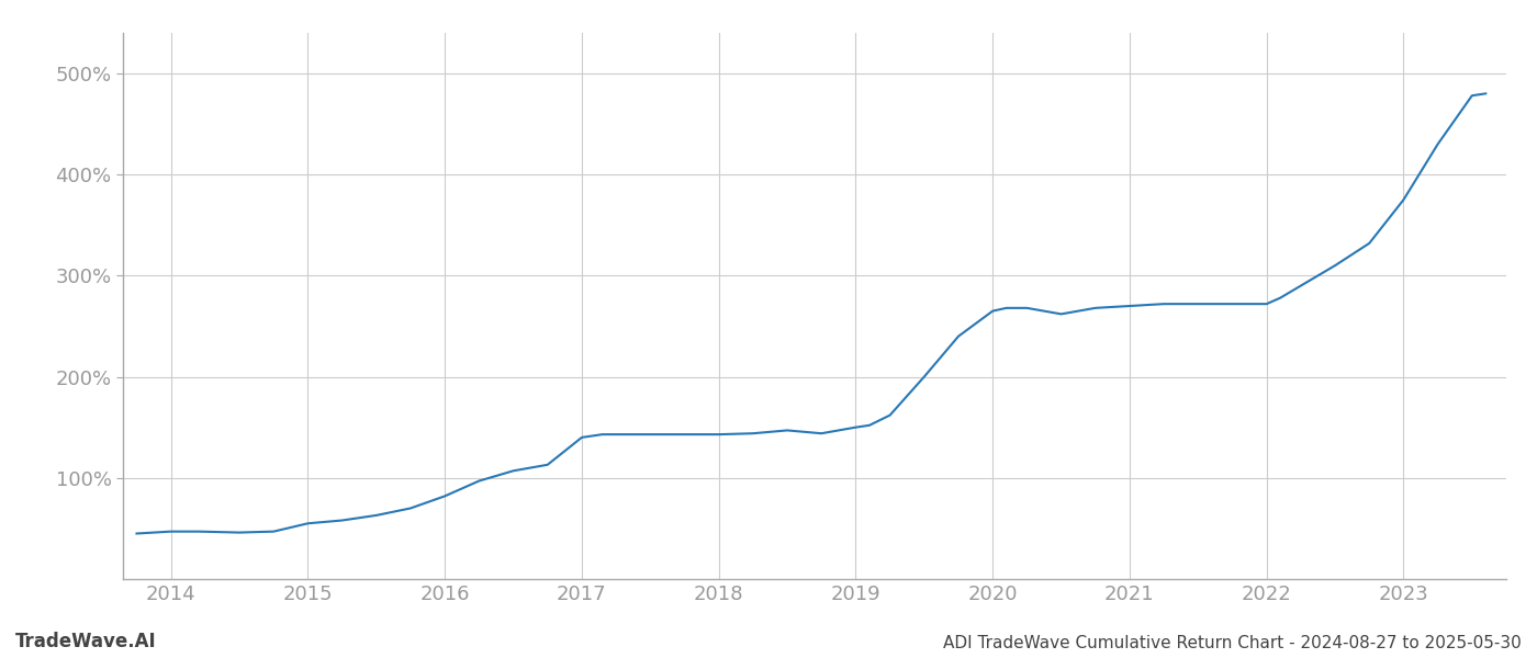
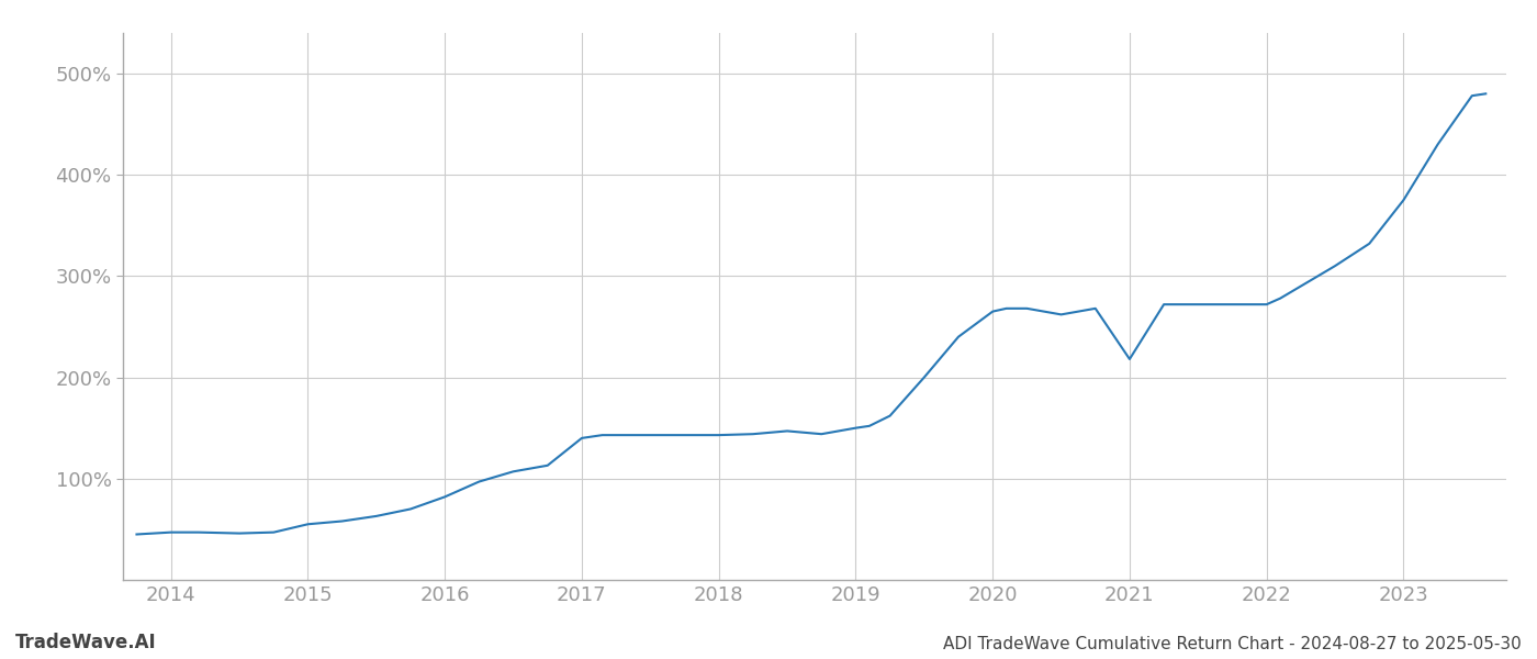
2021: 270% -> 218%
